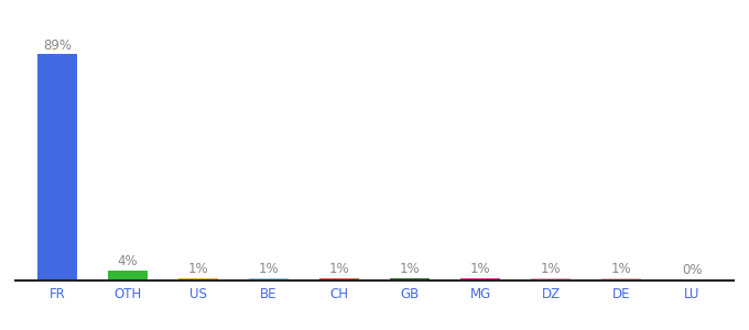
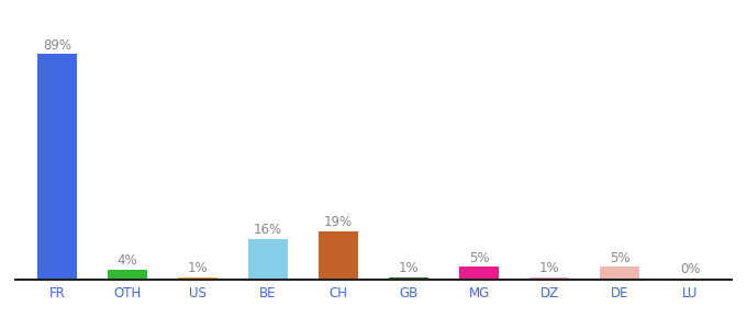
BE: 1% -> 16%
CH: 1% -> 19%
MG: 1% -> 5%
DE: 1% -> 5%
